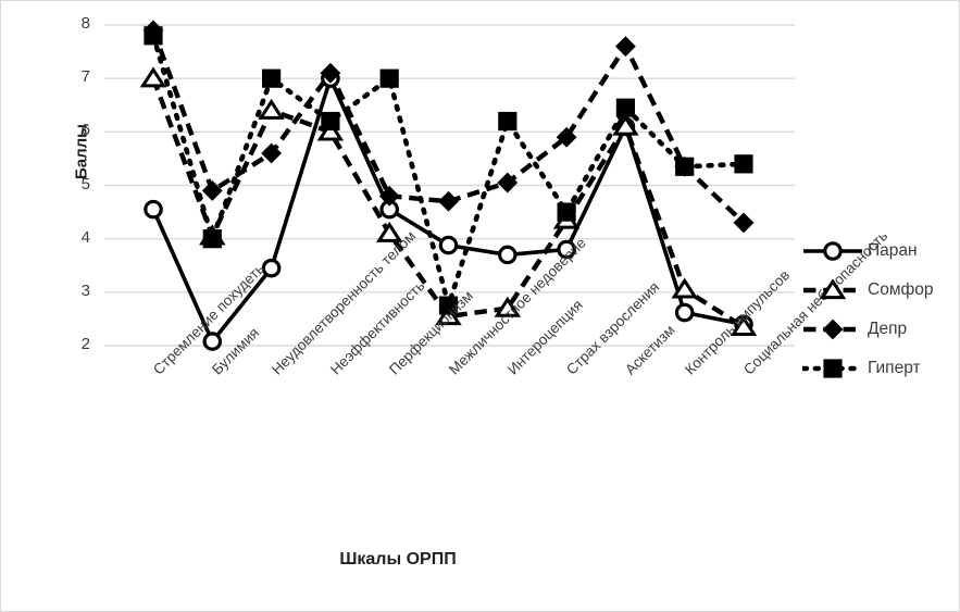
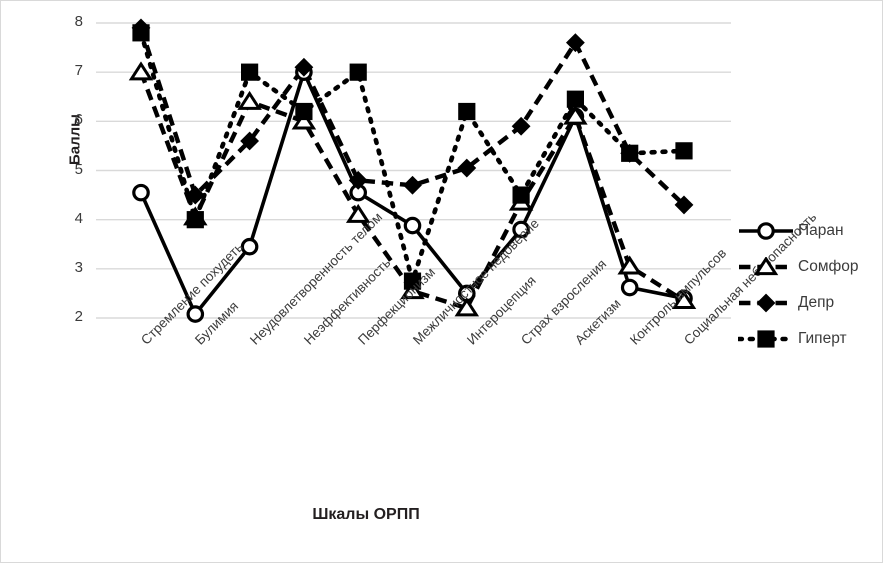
Депр/Булимия: 4.9 -> 4.5
Паран/Интероцепция: 3.7 -> 2.5
Сомфор/Интероцепция: 2.7 -> 2.2
